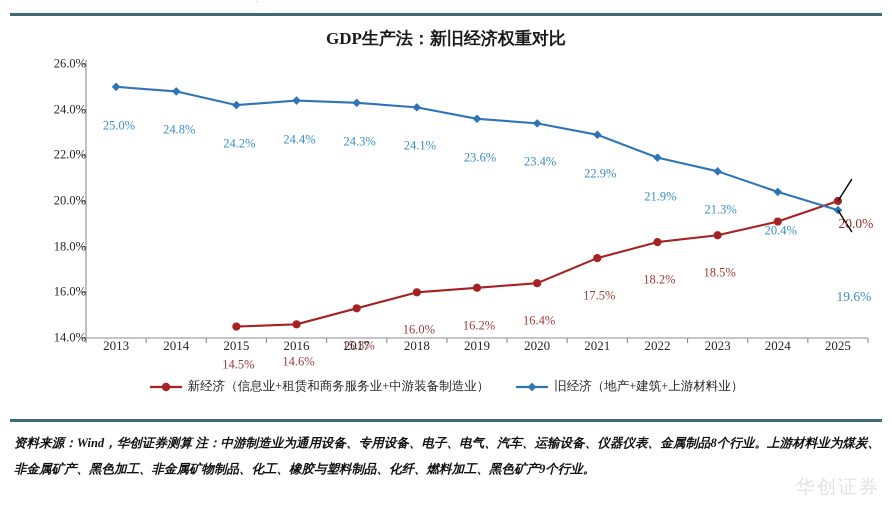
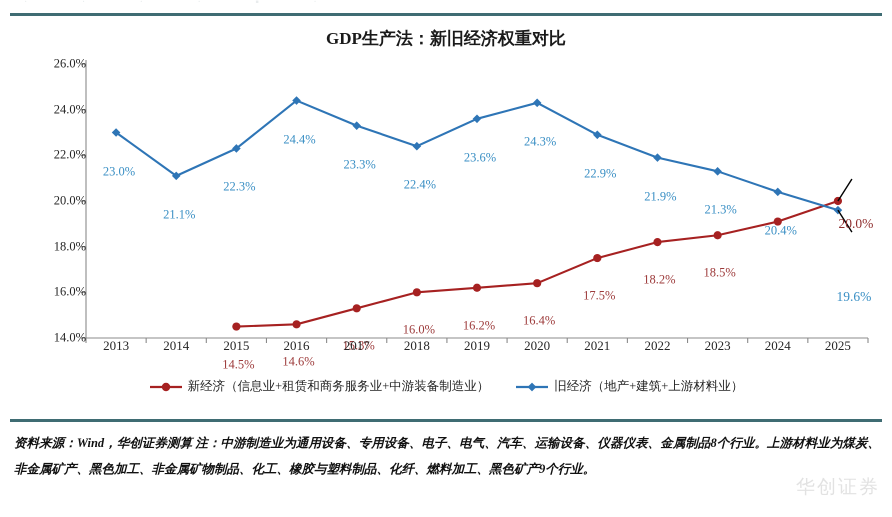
旧经济（地产+建筑+上游材料业）/2013: 25.0% -> 23.0%
旧经济（地产+建筑+上游材料业）/2014: 24.8% -> 21.1%
旧经济（地产+建筑+上游材料业）/2015: 24.2% -> 22.3%
旧经济（地产+建筑+上游材料业）/2017: 24.3% -> 23.3%
旧经济（地产+建筑+上游材料业）/2018: 24.1% -> 22.4%
旧经济（地产+建筑+上游材料业）/2020: 23.4% -> 24.3%
